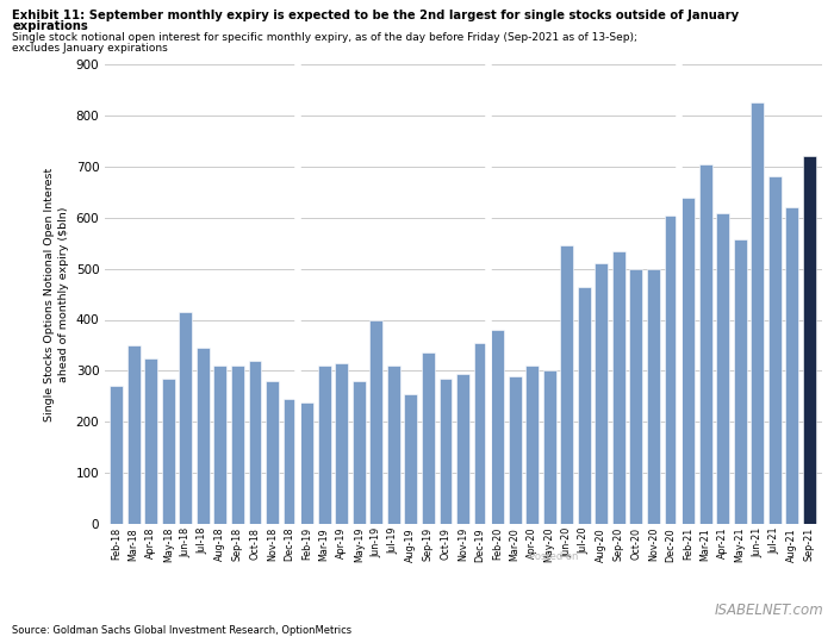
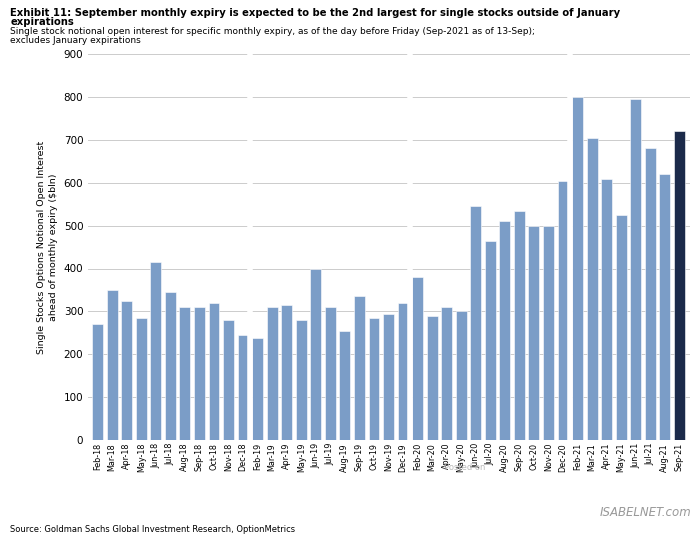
Dec-19: 355 -> 320
Feb-21: 638 -> 800
May-21: 557 -> 525
Jun-21: 825 -> 795
